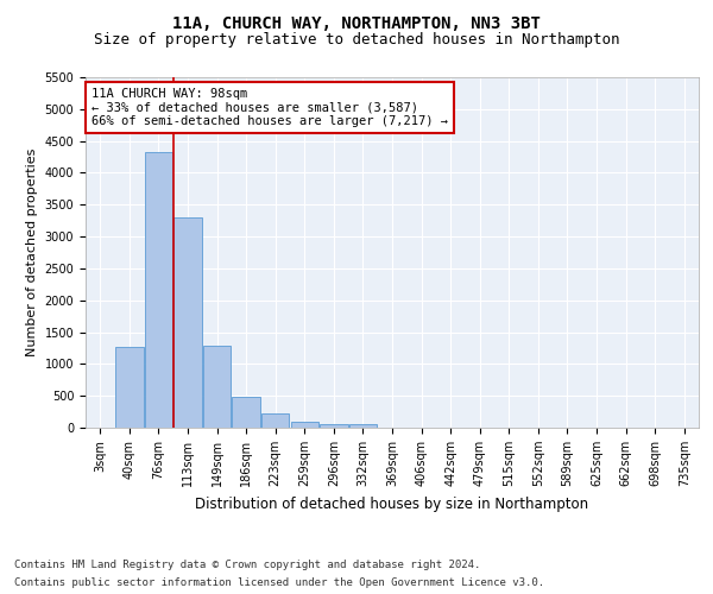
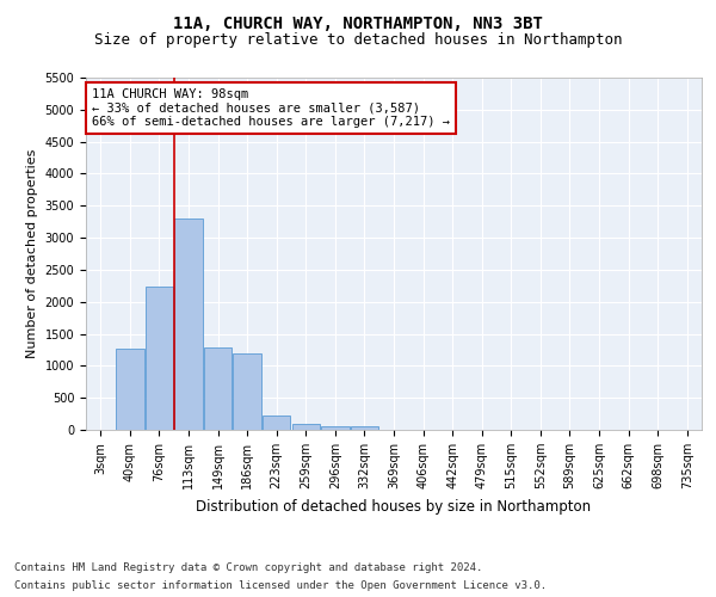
76sqm: 4330 -> 2240
186sqm: 490 -> 1200
